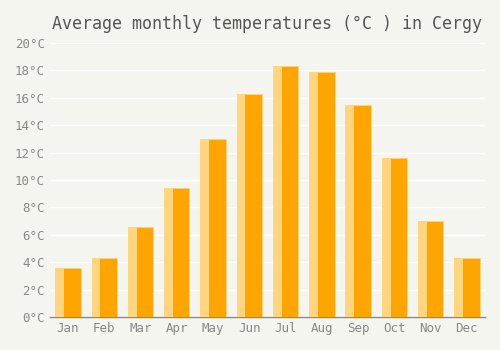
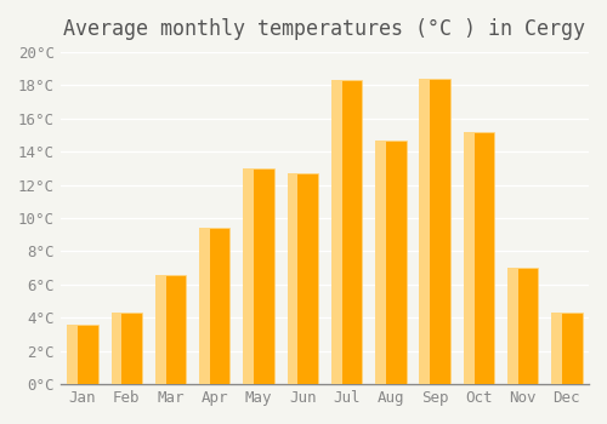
Jun: 16.3°C -> 12.7°C
Aug: 17.9°C -> 14.7°C
Sep: 15.5°C -> 18.4°C
Oct: 11.6°C -> 15.2°C
